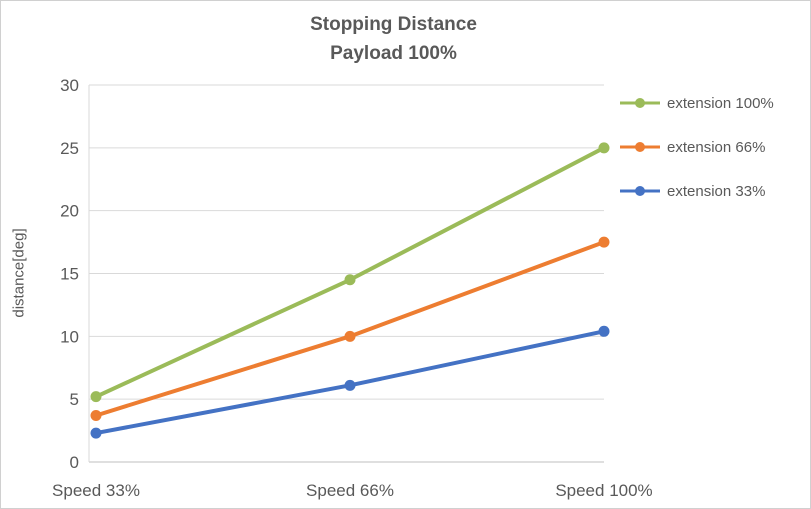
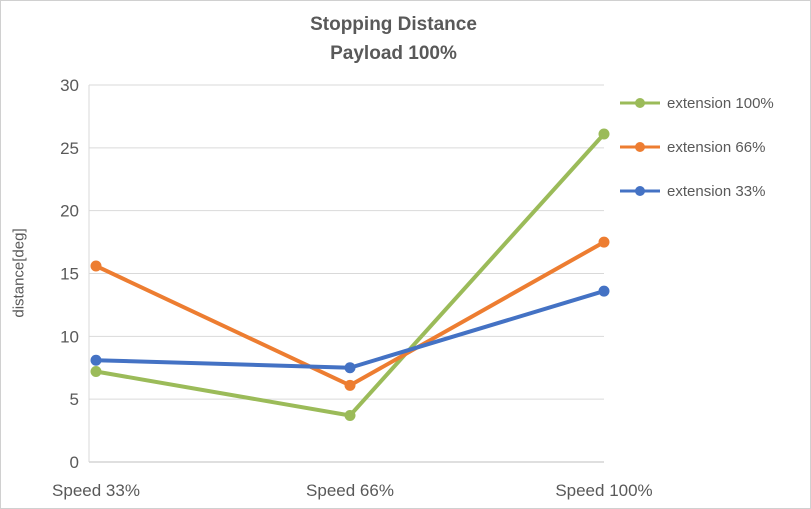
extension 100%/Speed 33%: 5.2 -> 7.2
extension 66%/Speed 33%: 3.7 -> 15.6
extension 33%/Speed 33%: 2.3 -> 8.1
extension 100%/Speed 66%: 14.5 -> 3.7
extension 66%/Speed 66%: 10.0 -> 6.1
extension 33%/Speed 66%: 6.1 -> 7.5
extension 100%/Speed 100%: 25.0 -> 26.1
extension 33%/Speed 100%: 10.4 -> 13.6
